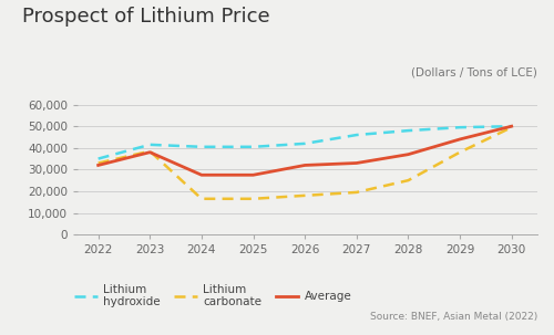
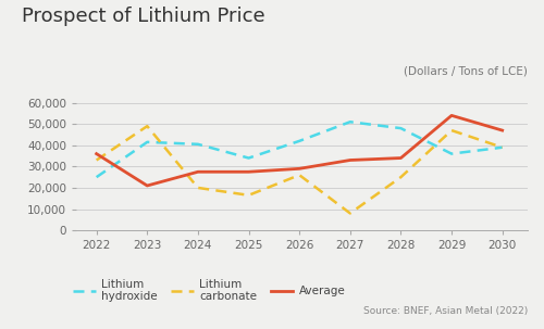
Lithium hydroxide/2022: 35,000 -> 25,000
Average/2022: 32,000 -> 36,000
Lithium carbonate/2023: 38,000 -> 49,000
Average/2023: 38,000 -> 21,000
Lithium carbonate/2024: 16,000 -> 20,000
Lithium hydroxide/2025: 40,000 -> 34,000
Lithium carbonate/2026: 18,000 -> 26,000
Average/2026: 32,000 -> 29,000
Lithium hydroxide/2027: 46,000 -> 51,000
Lithium carbonate/2027: 20,000 -> 8,000
Average/2028: 37,000 -> 34,000
Lithium hydroxide/2029: 50,000 -> 36,000
Lithium carbonate/2029: 38,000 -> 47,000
Average/2029: 44,000 -> 54,000
Lithium hydroxide/2030: 50,000 -> 39,000
Lithium carbonate/2030: 50,000 -> 39,000
Average/2030: 50,000 -> 47,000
